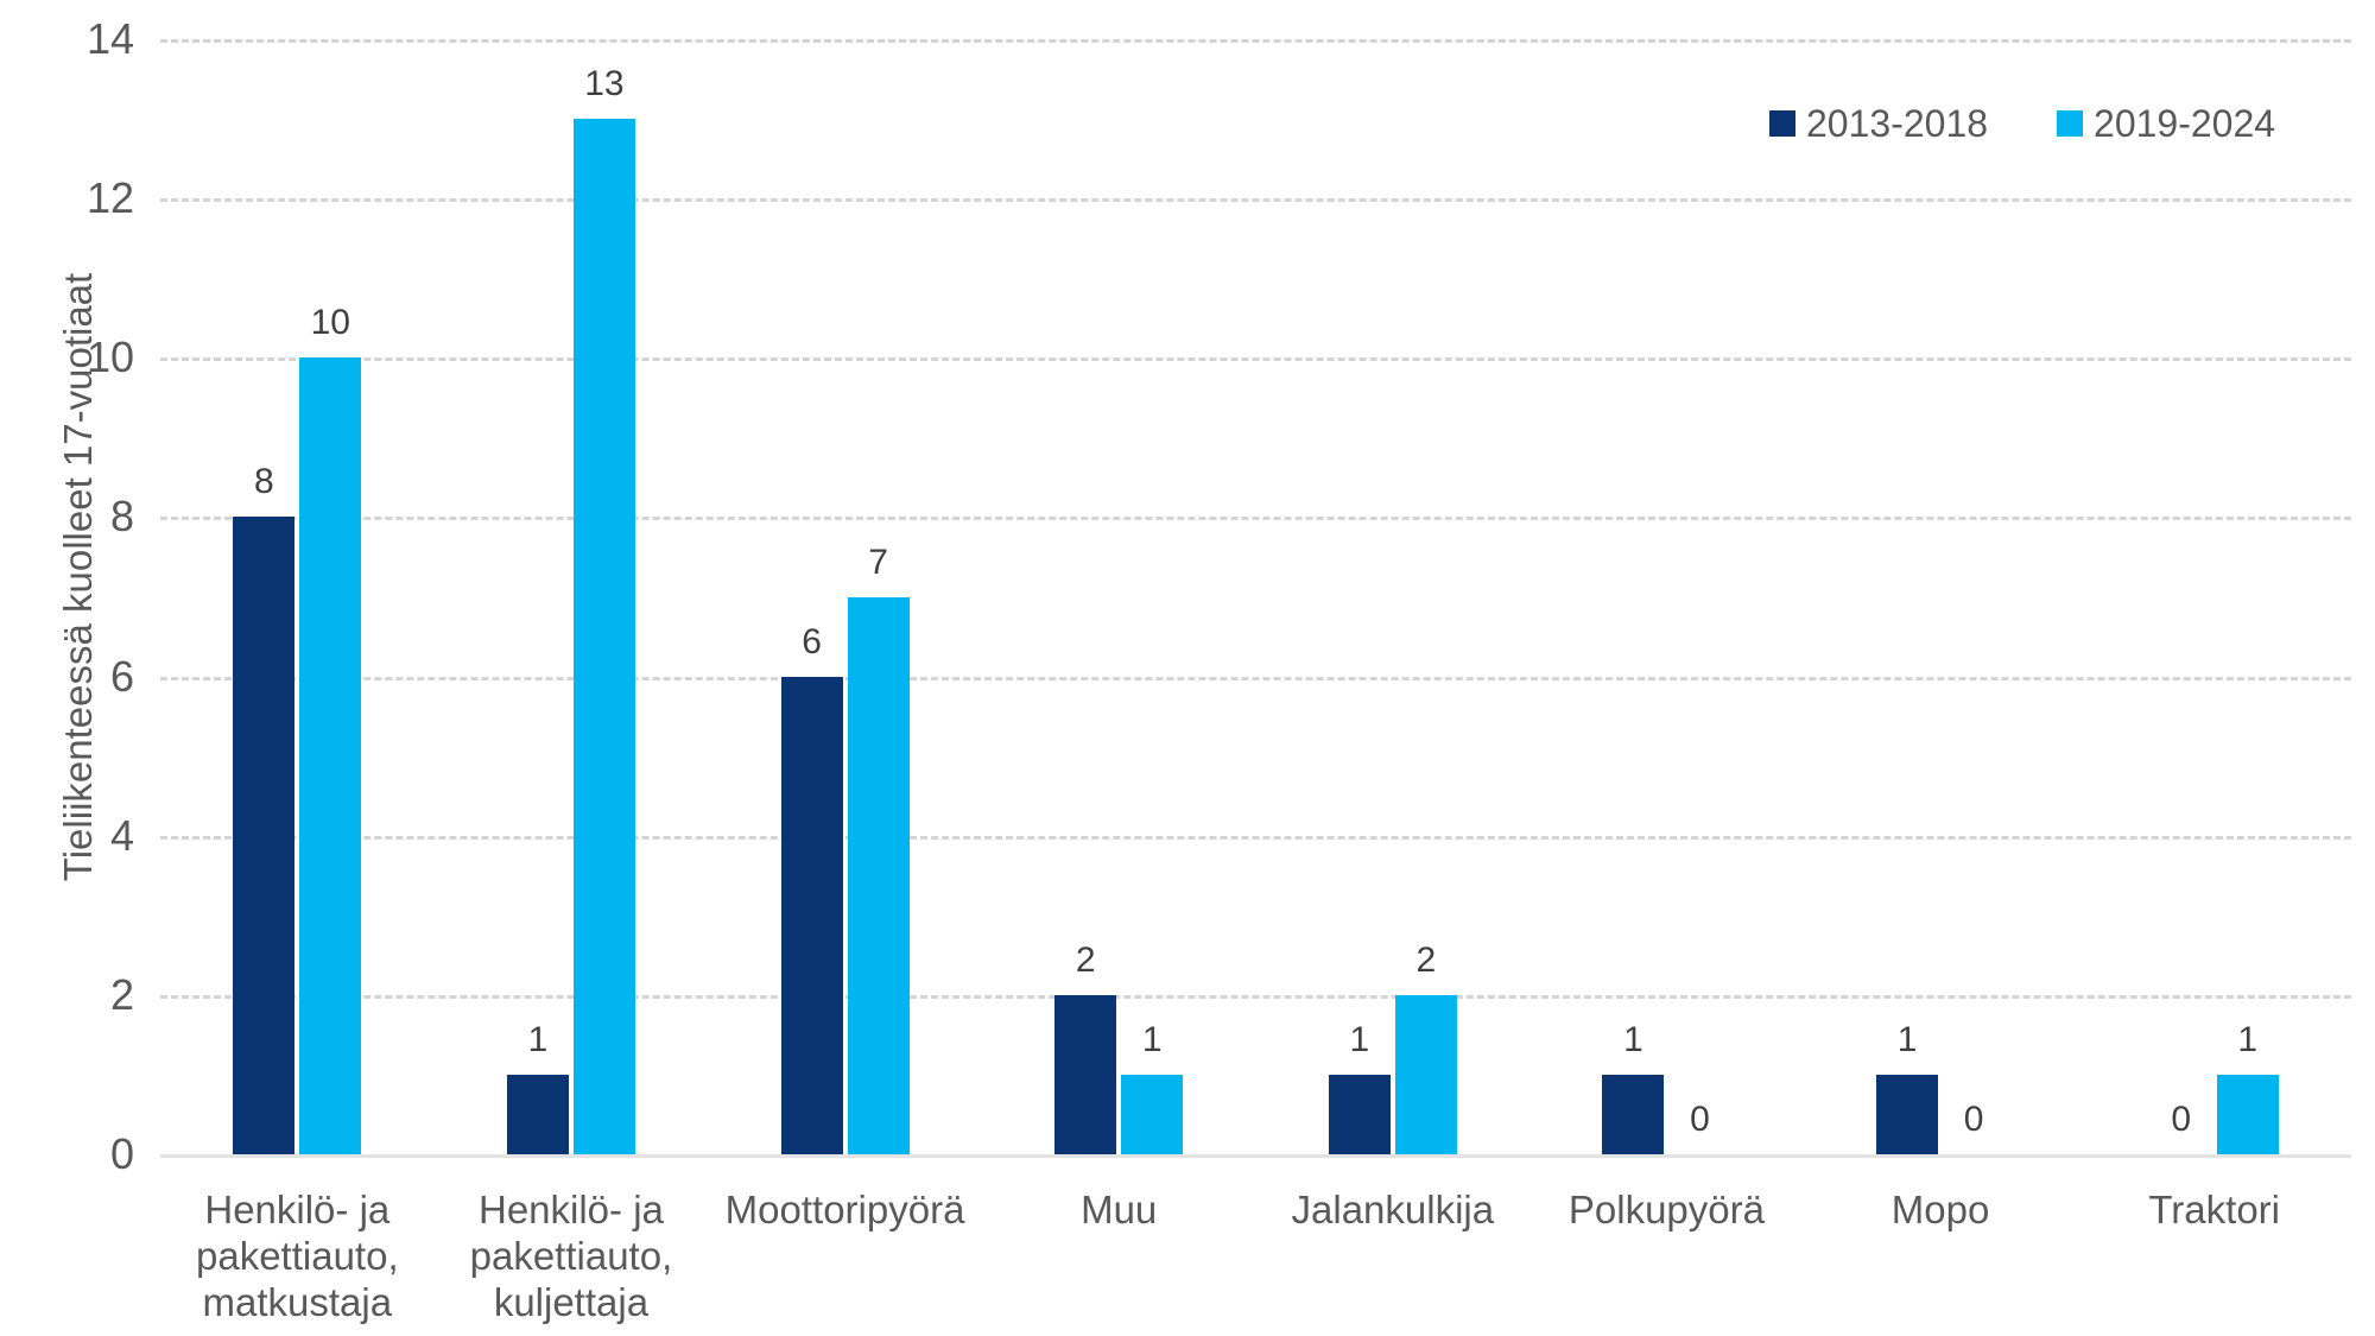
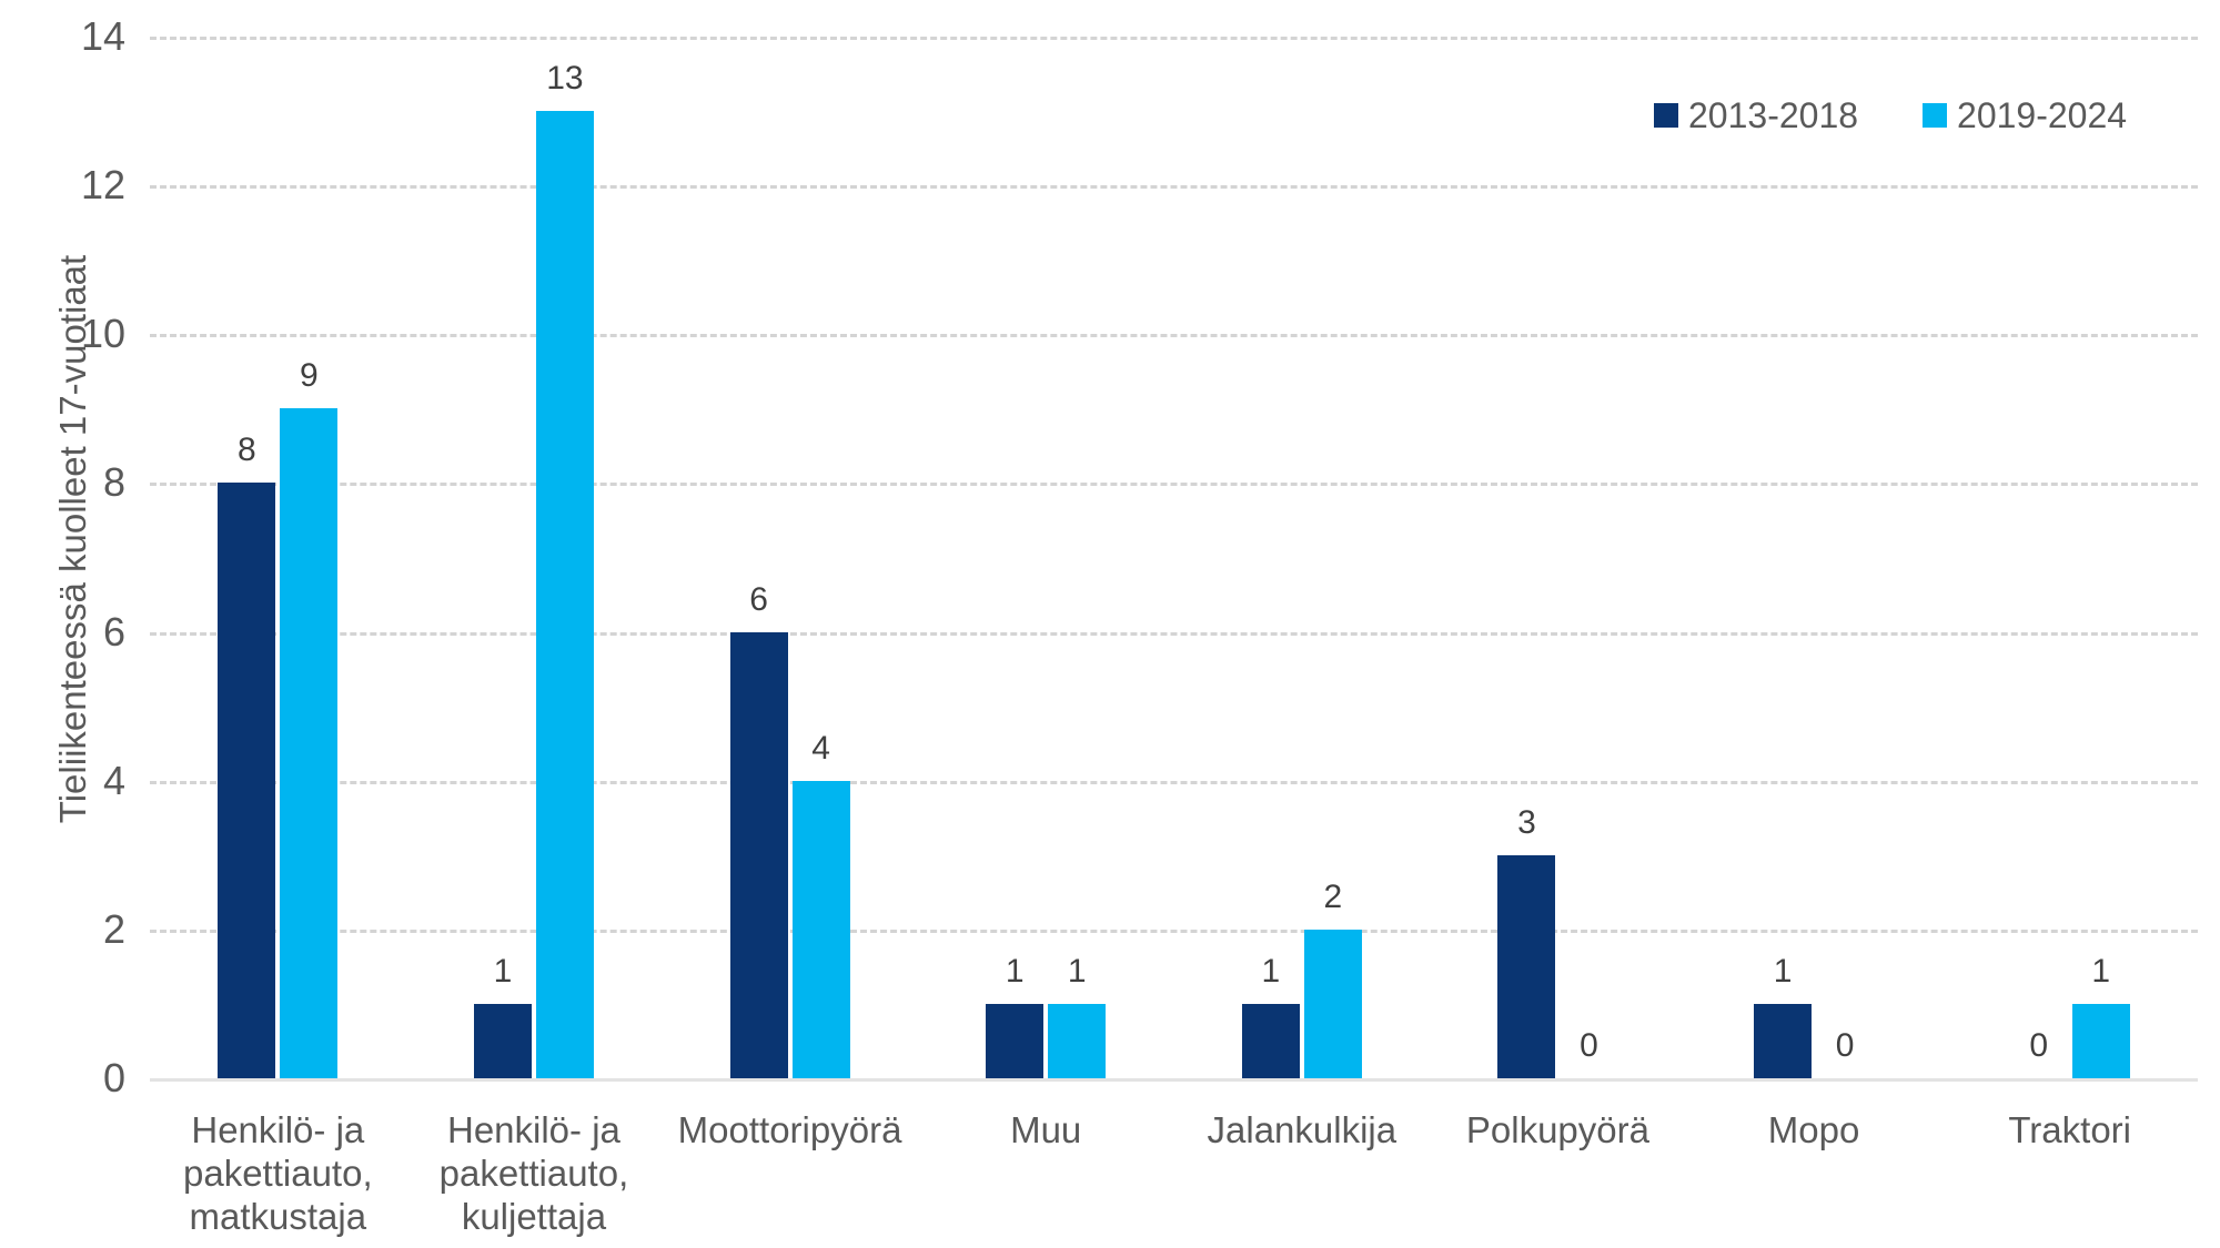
2019-2024/Henkilö- ja pakettiauto, matkustaja: 10 -> 9
2019-2024/Moottoripyörä: 7 -> 4
2013-2018/Muu: 2 -> 1
2013-2018/Polkupyörä: 1 -> 3
